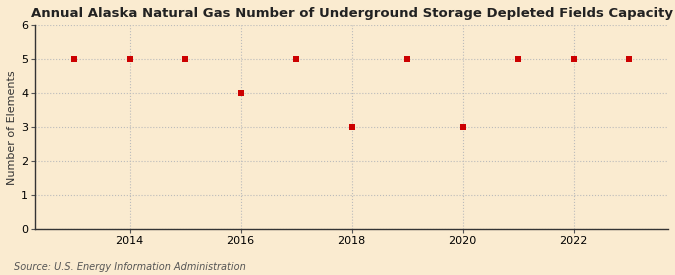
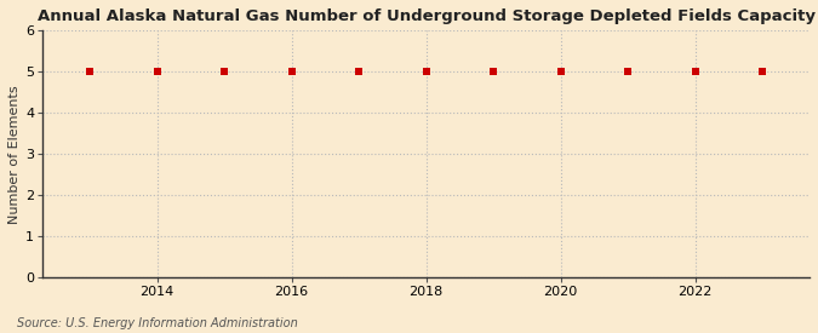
2016: 4 -> 5
2018: 3 -> 5
2020: 3 -> 5
